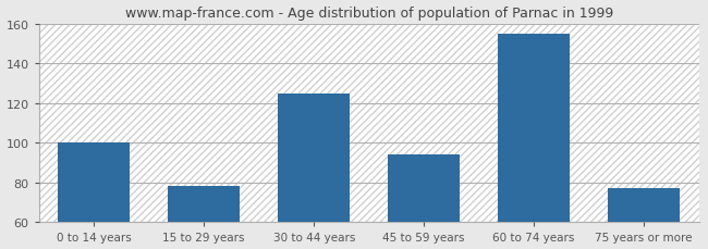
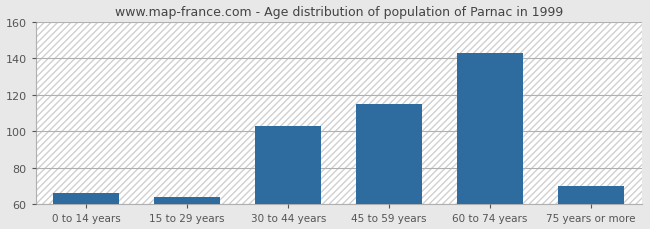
0 to 14 years: 100 -> 66
15 to 29 years: 78 -> 64
30 to 44 years: 125 -> 103
45 to 59 years: 94 -> 115
60 to 74 years: 155 -> 143
75 years or more: 77 -> 70
